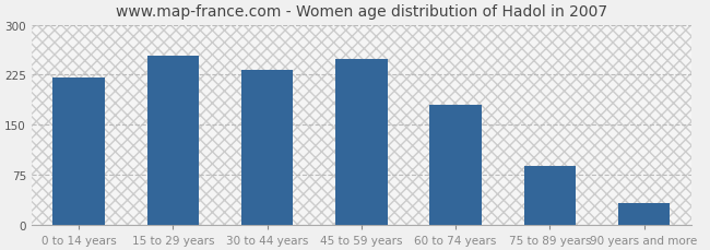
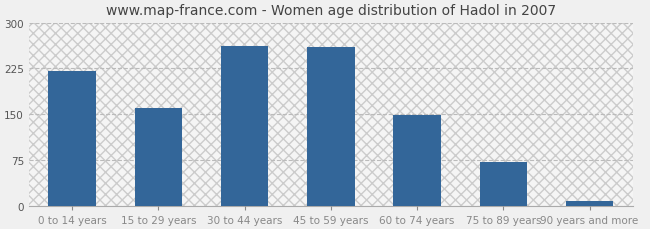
15 to 29 years: 254 -> 160
30 to 44 years: 232 -> 262
45 to 59 years: 248 -> 260
60 to 74 years: 180 -> 148
75 to 89 years: 88 -> 72
90 years and more: 32 -> 8
